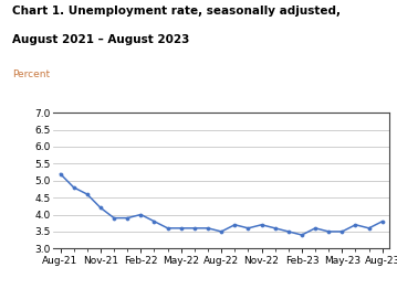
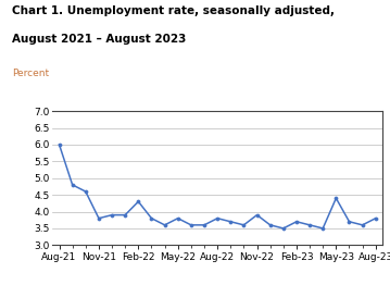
Aug-21: 5.2 -> 6.0
Nov-21: 4.2 -> 3.8
Feb-22: 4.0 -> 4.3
May-22: 3.6 -> 3.8
Aug-22: 3.5 -> 3.8
Nov-22: 3.7 -> 3.9
Feb-23: 3.4 -> 3.7
May-23: 3.5 -> 4.4
